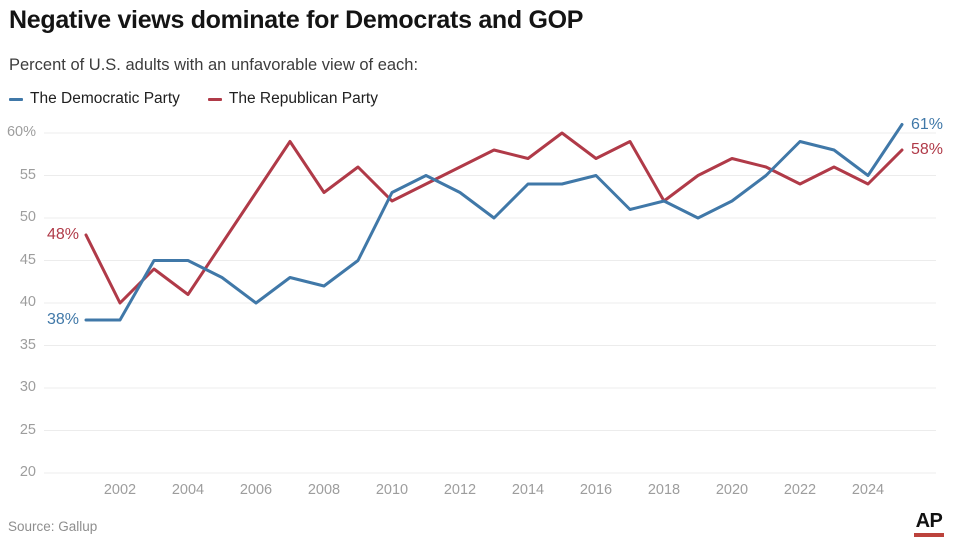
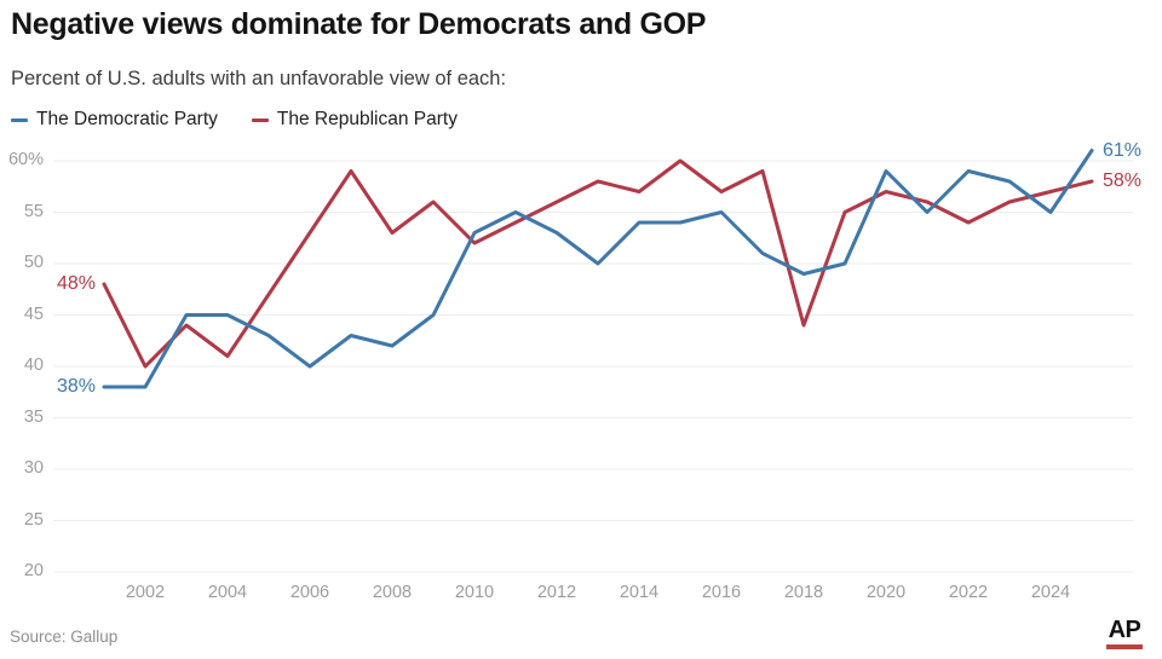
The Democratic Party/2018: 52% -> 49%
The Republican Party/2018: 52% -> 44%
The Democratic Party/2020: 52% -> 59%
The Republican Party/2024: 54% -> 57%
